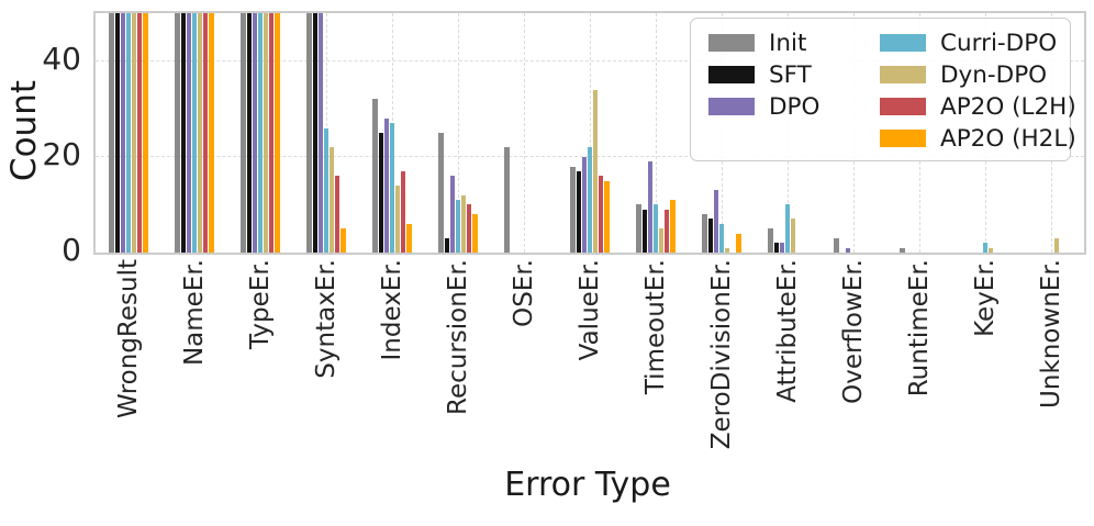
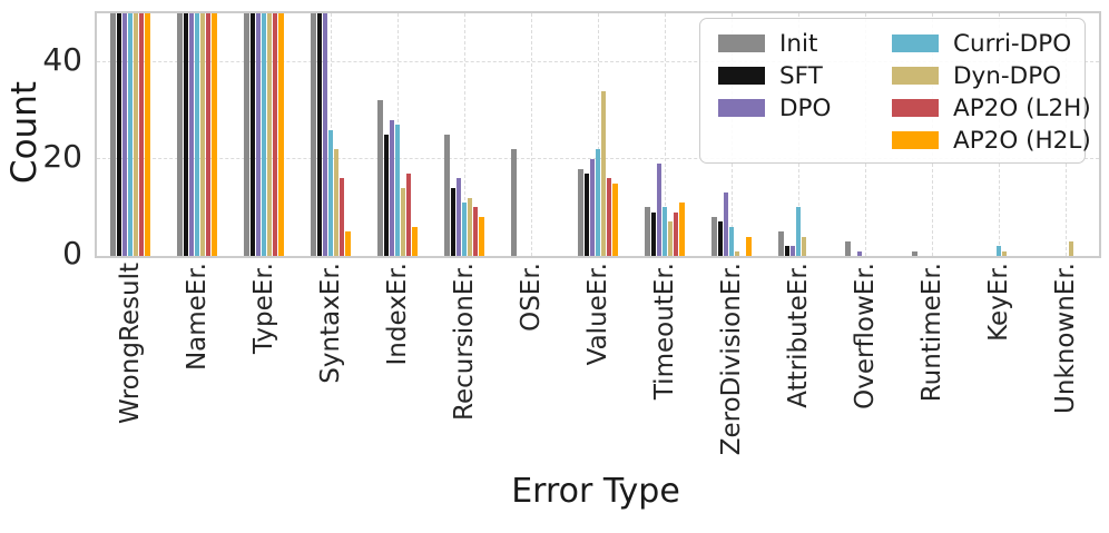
SFT/RecursionEr.: 3 -> 14
Dyn-DPO/TimeoutEr.: 5 -> 7
Dyn-DPO/AttributeEr.: 7 -> 4
